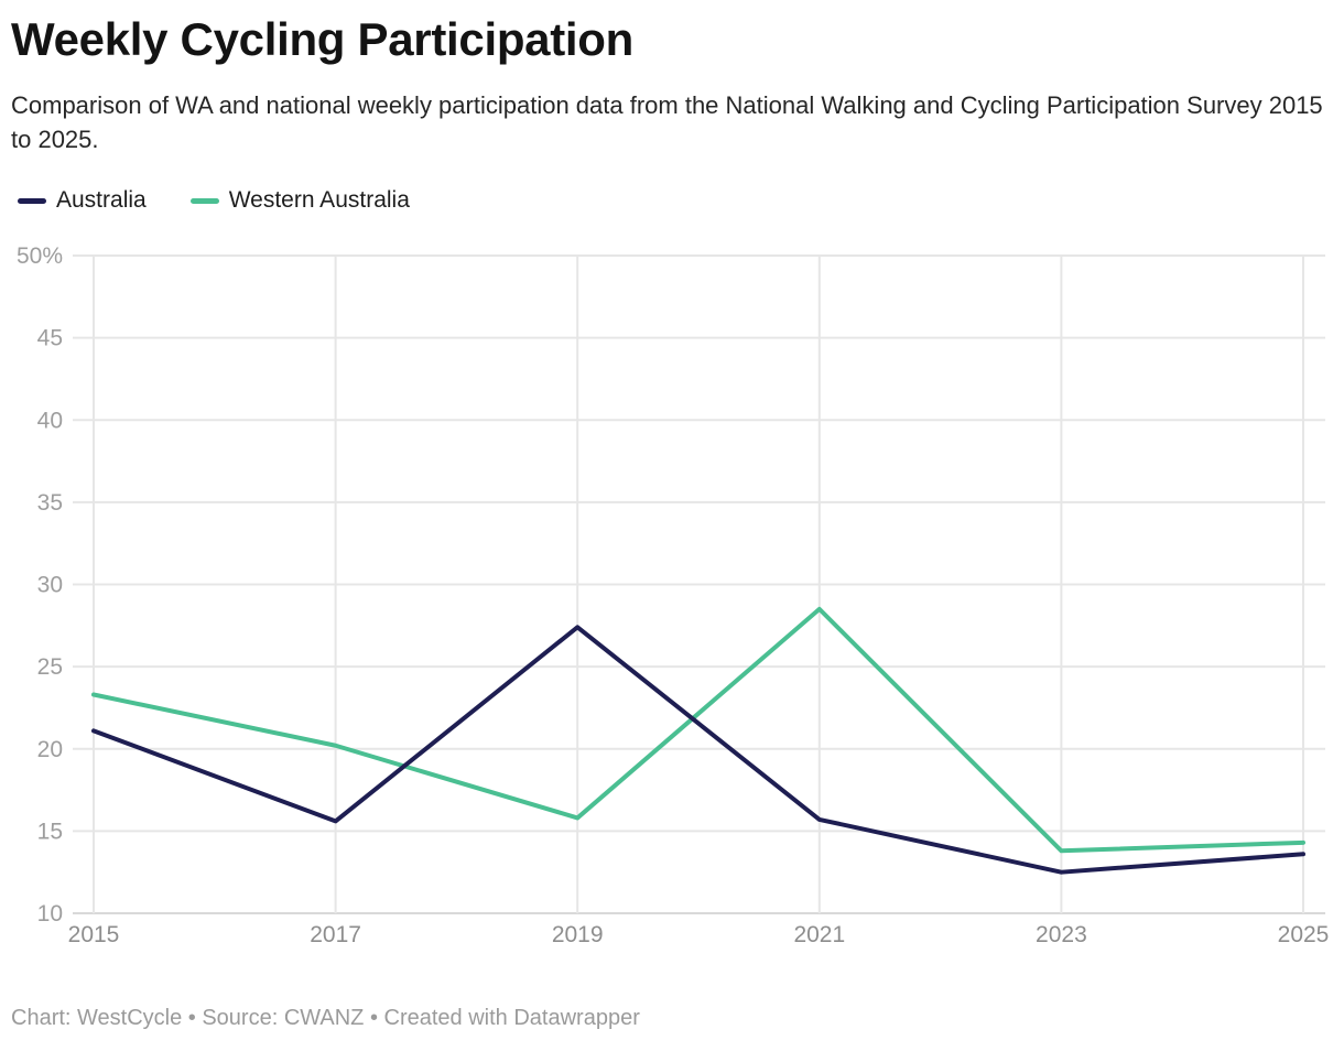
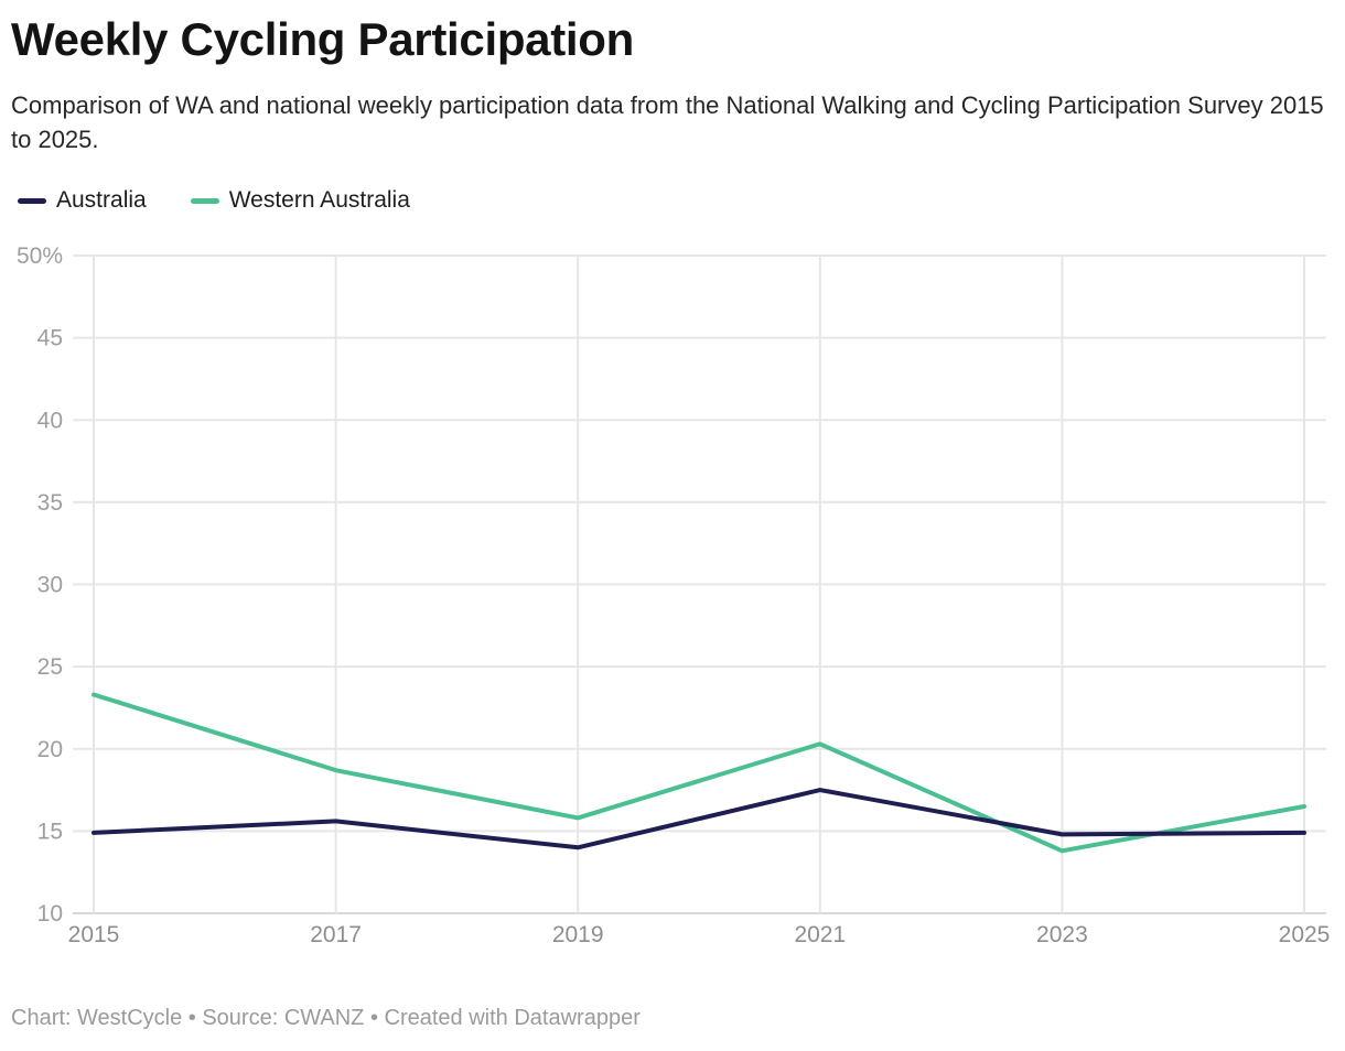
Australia/2015: 21.1% -> 14.9%
Western Australia/2017: 20.2% -> 18.7%
Australia/2019: 27.4% -> 14.0%
Australia/2021: 15.7% -> 17.5%
Western Australia/2021: 28.5% -> 20.3%
Australia/2023: 12.5% -> 14.8%
Australia/2025: 13.6% -> 14.9%
Western Australia/2025: 14.3% -> 16.5%
